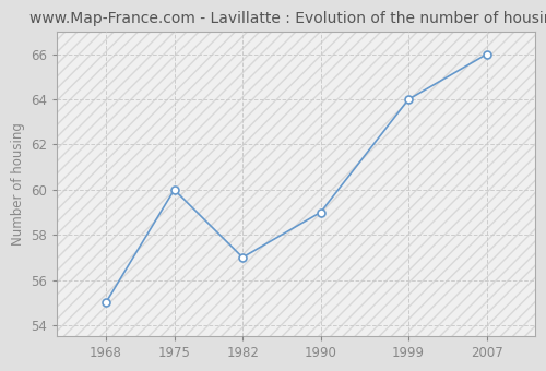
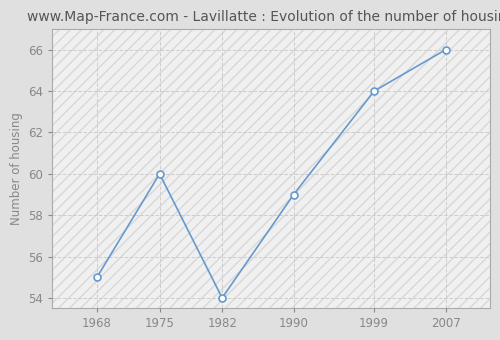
1982: 57 -> 54
